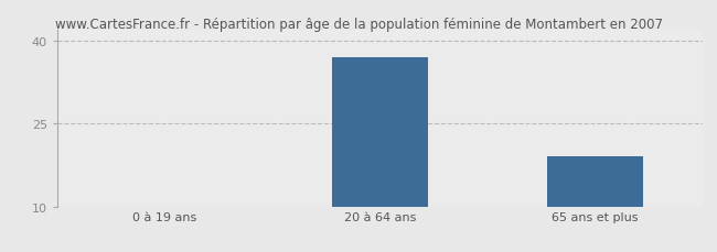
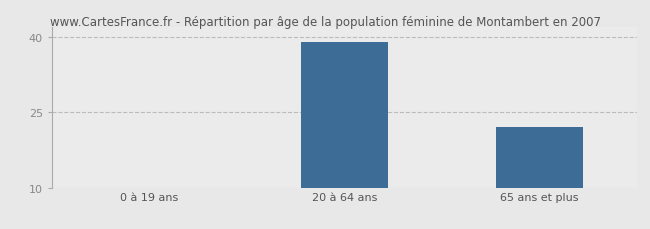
20 à 64 ans: 37 -> 39
65 ans et plus: 19 -> 22
